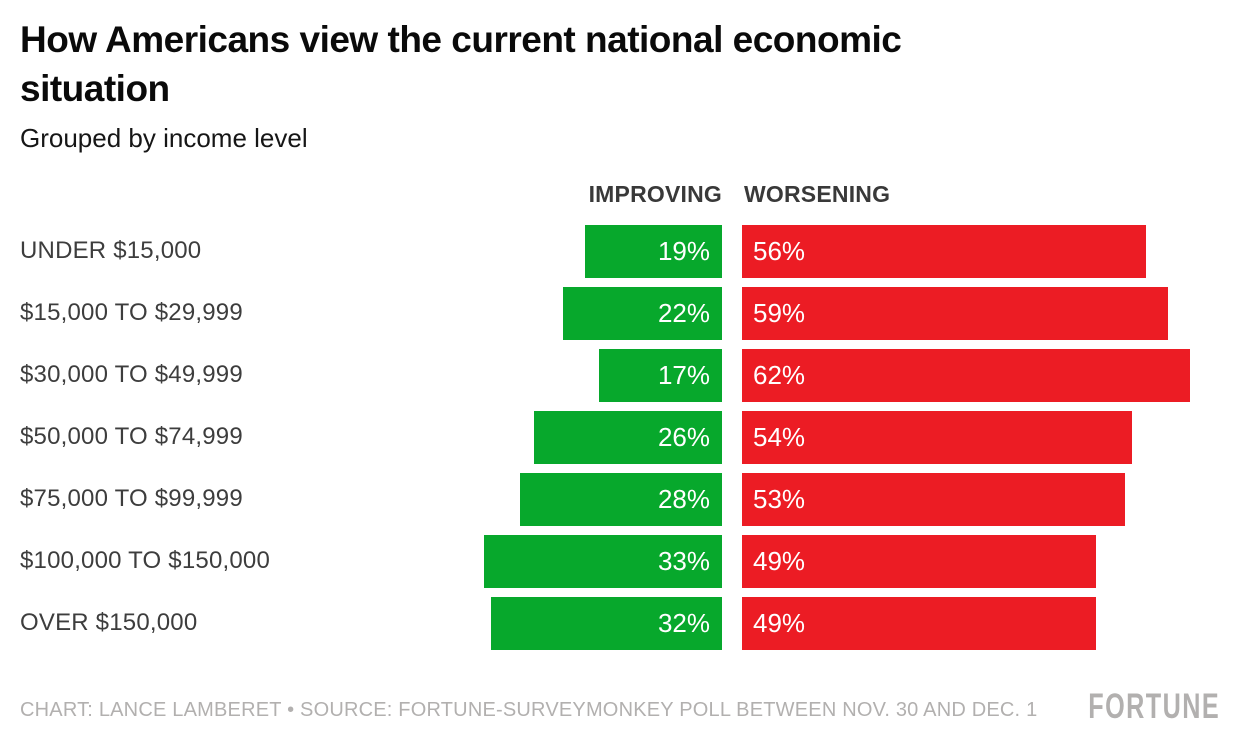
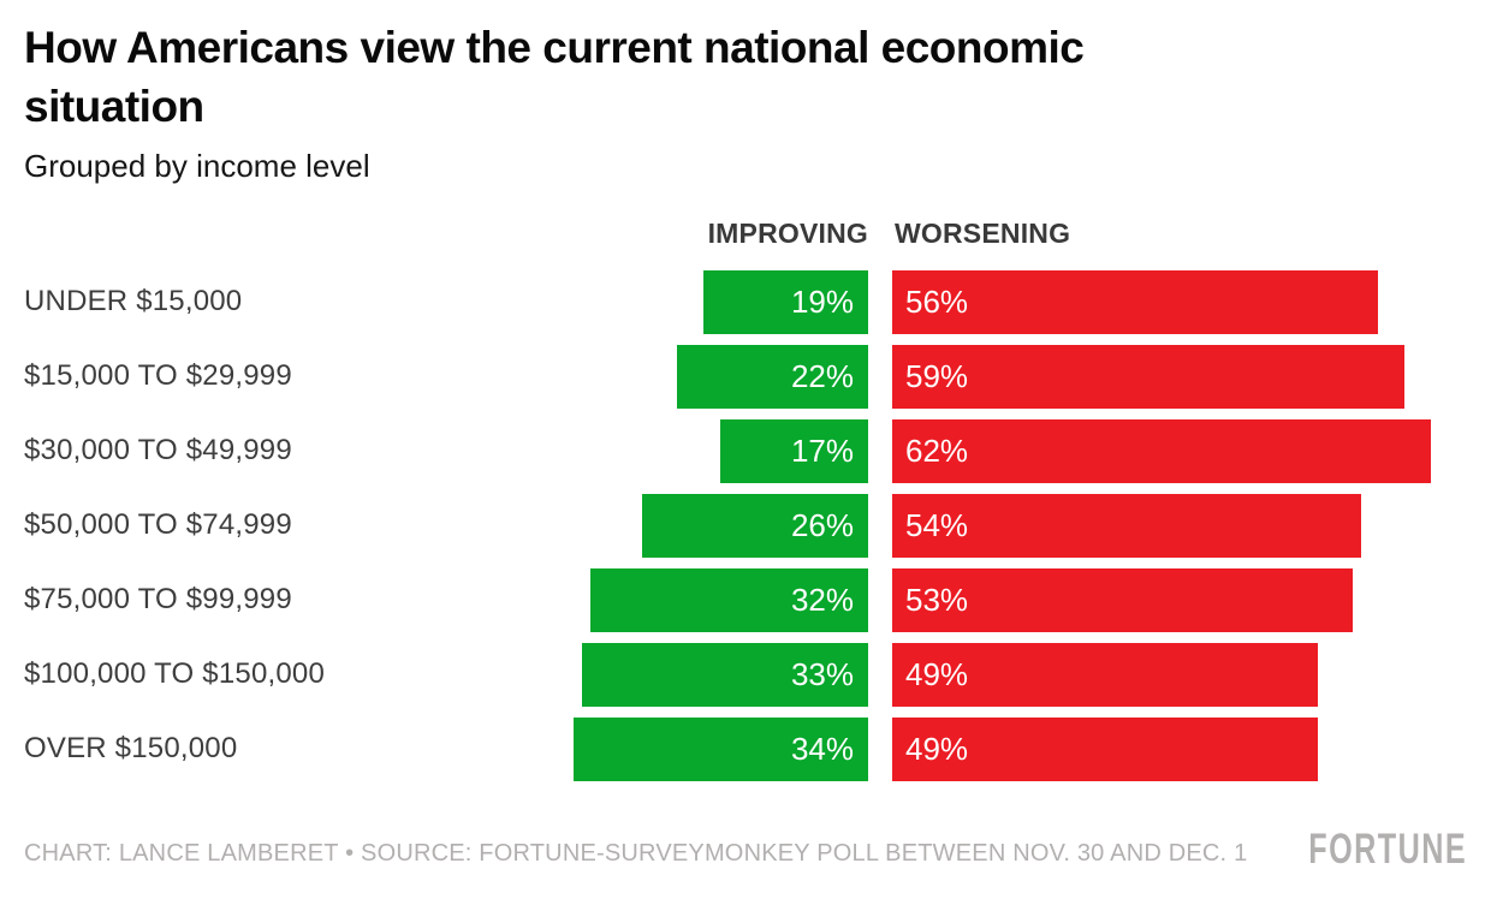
IMPROVING/$75,000 TO $99,999: 28% -> 32%
IMPROVING/OVER $150,000: 32% -> 34%
